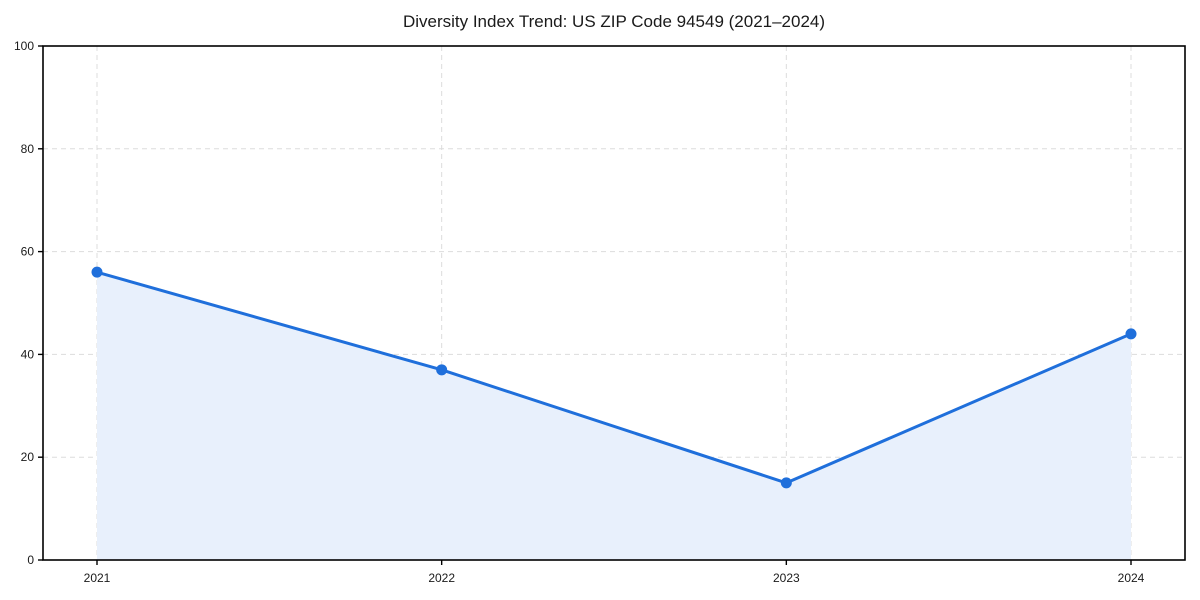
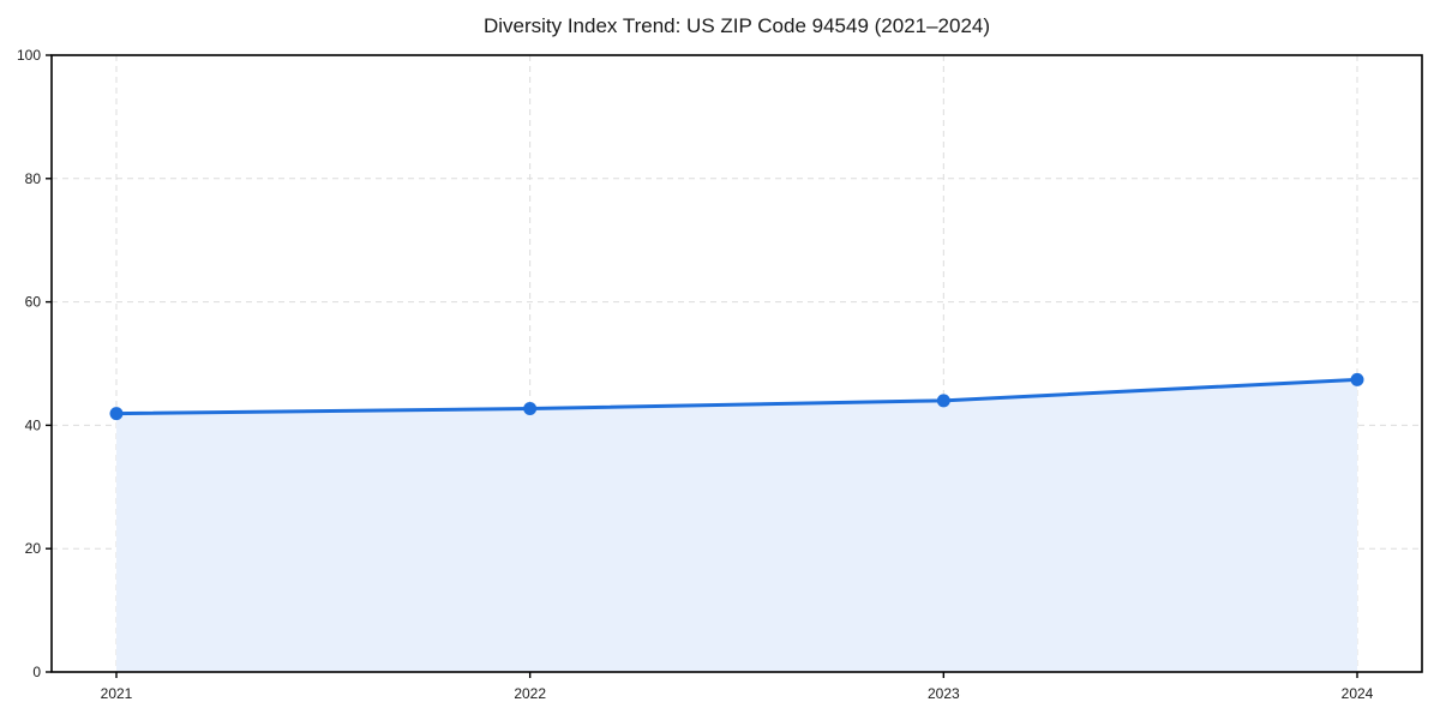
2021: 56 -> 42
2022: 37 -> 43
2023: 15 -> 44
2024: 44 -> 47
